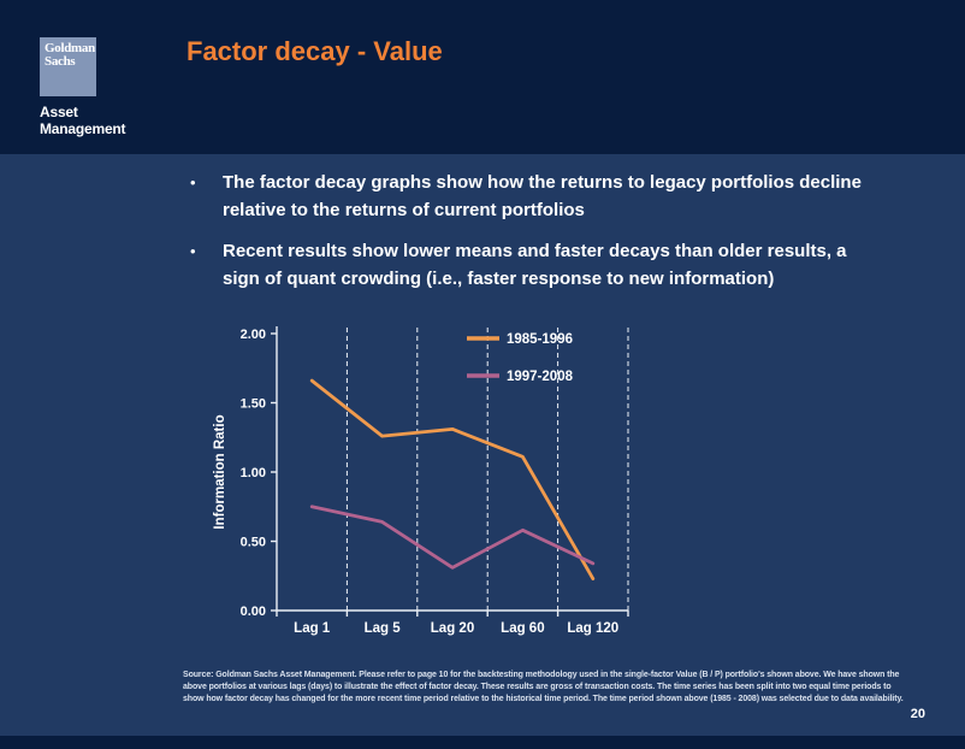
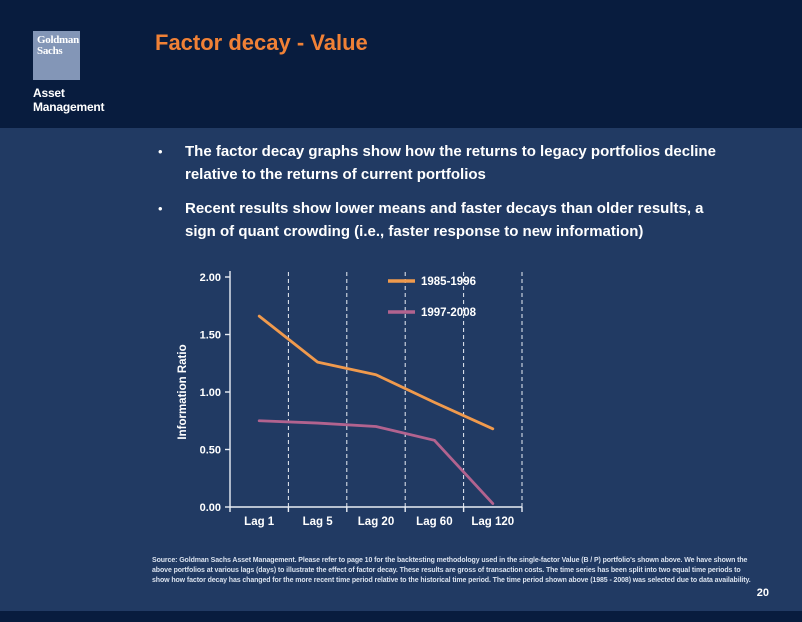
1997-2008/Lag 5: 0.64 -> 0.73
1985-1996/Lag 20: 1.31 -> 1.15
1997-2008/Lag 20: 0.31 -> 0.70
1985-1996/Lag 60: 1.11 -> 0.91
1985-1996/Lag 120: 0.23 -> 0.68
1997-2008/Lag 120: 0.34 -> 0.03
